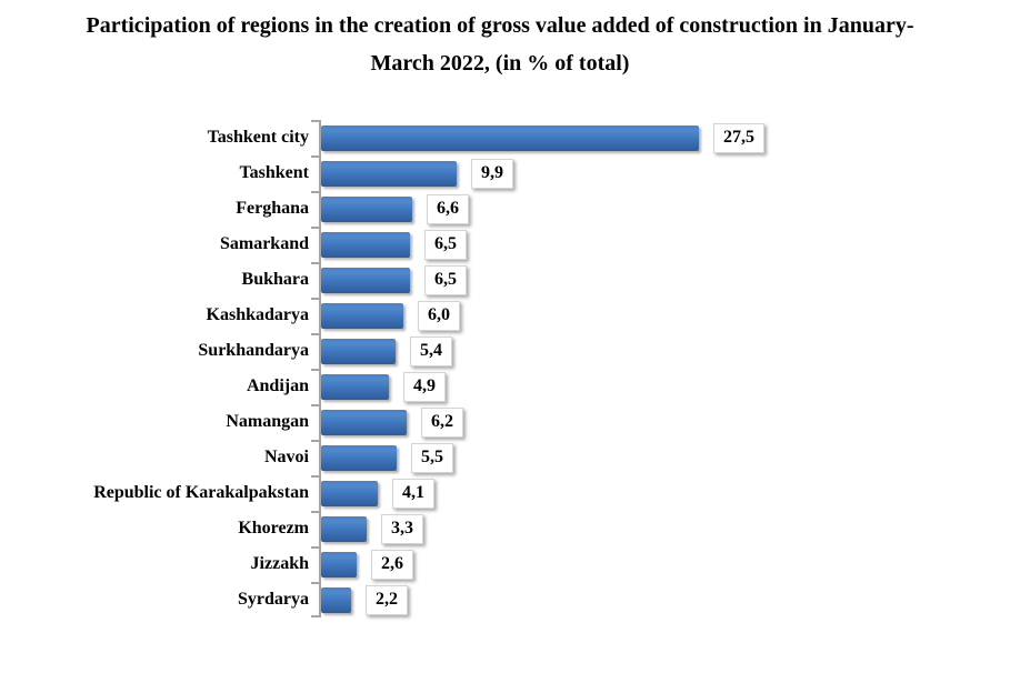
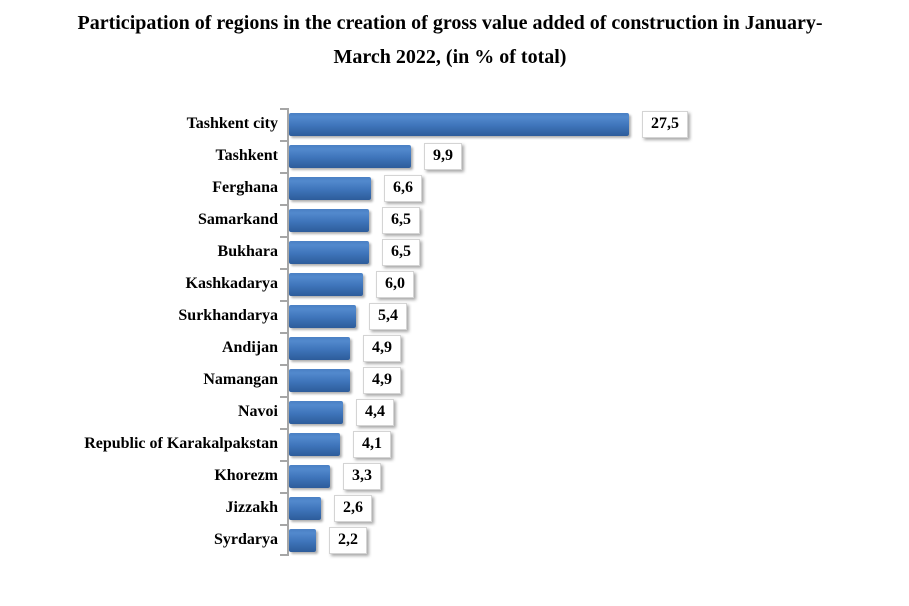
Namangan: 6,2 -> 4,9
Navoi: 5,5 -> 4,4
